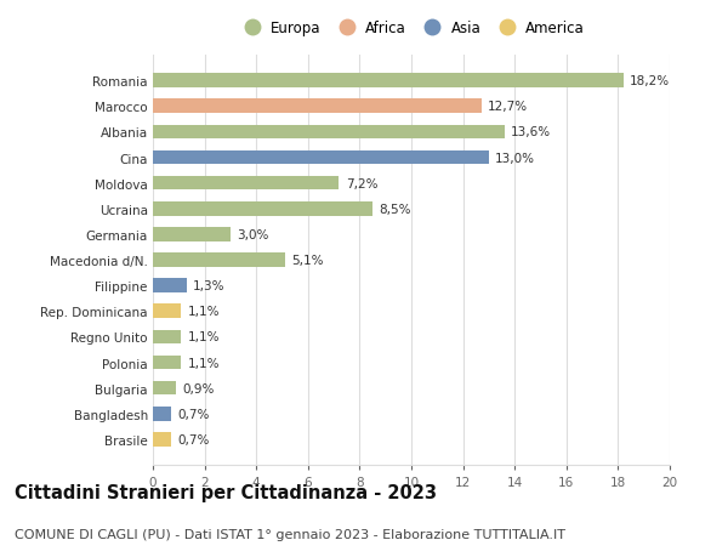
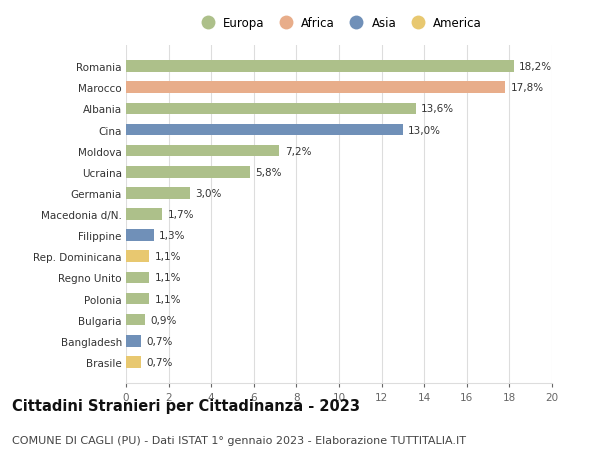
Marocco: 12,7% -> 17,8%
Ucraina: 8,5% -> 5,8%
Macedonia d/N.: 5,1% -> 1,7%
